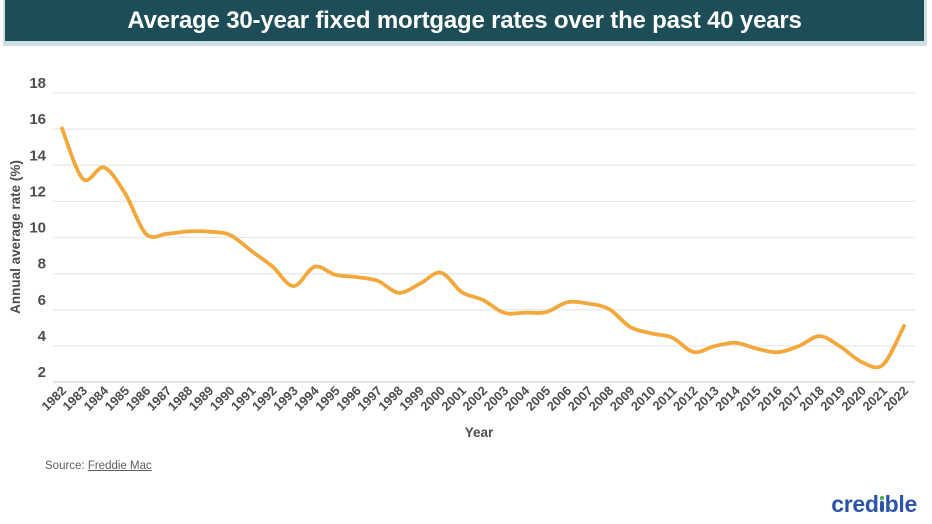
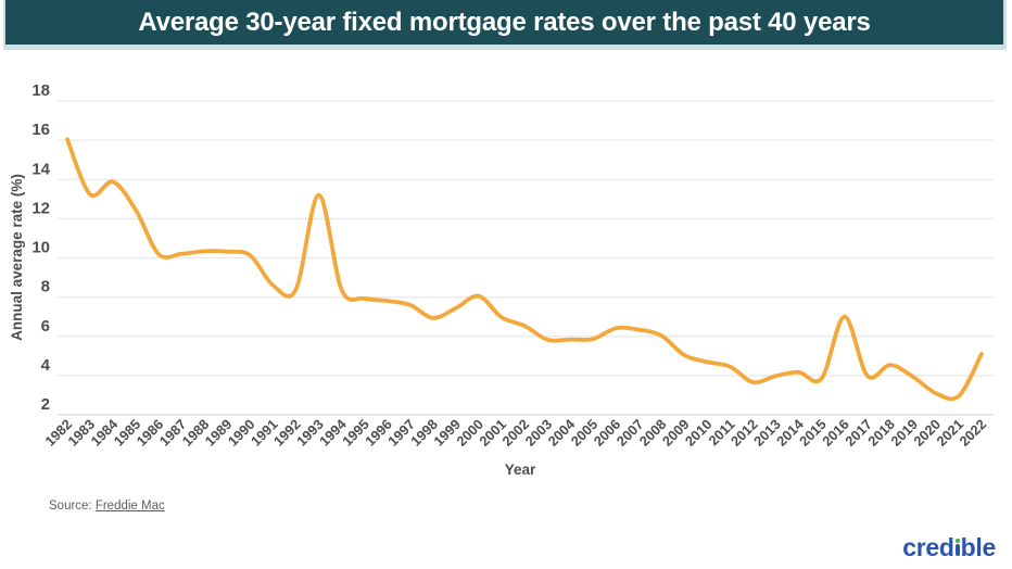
1991: 9.2 -> 8.6
1993: 7.3 -> 13.2
2016: 3.6 -> 7.0
